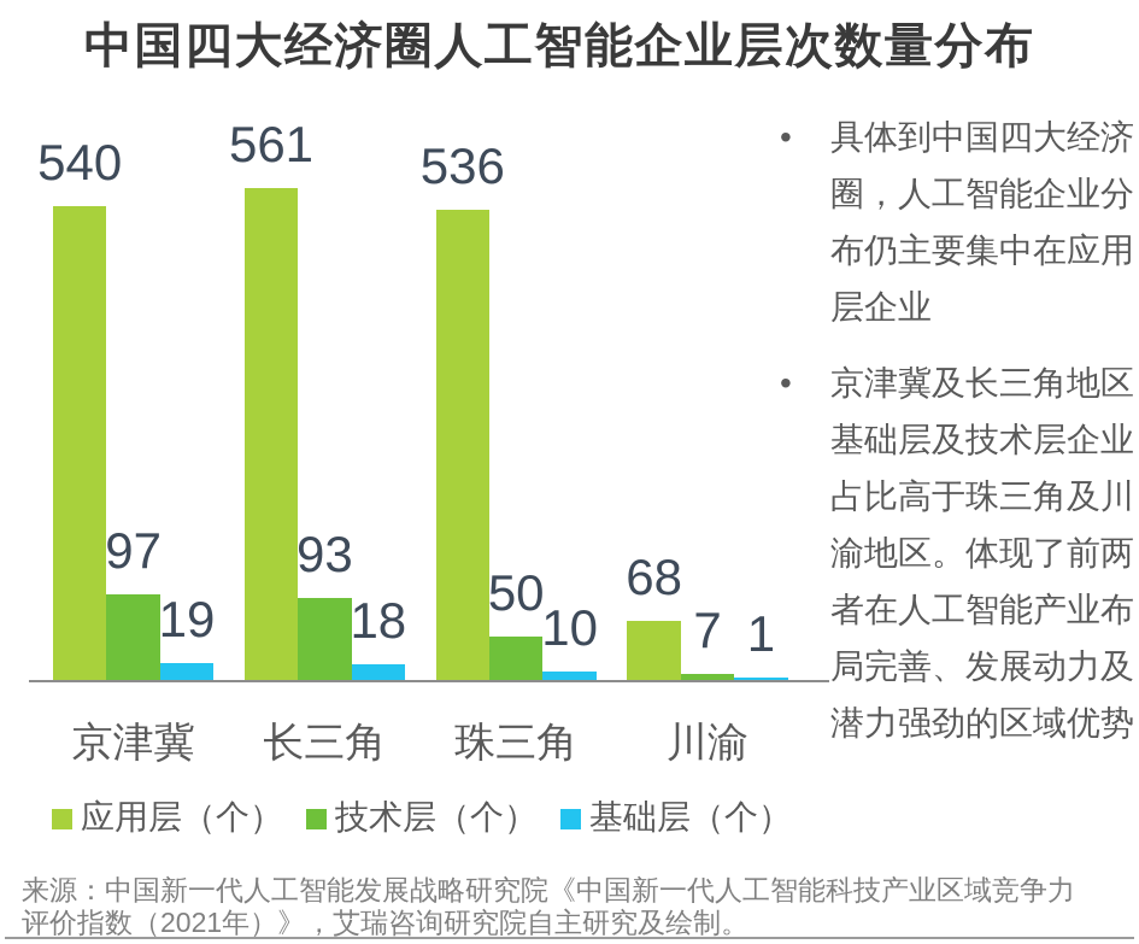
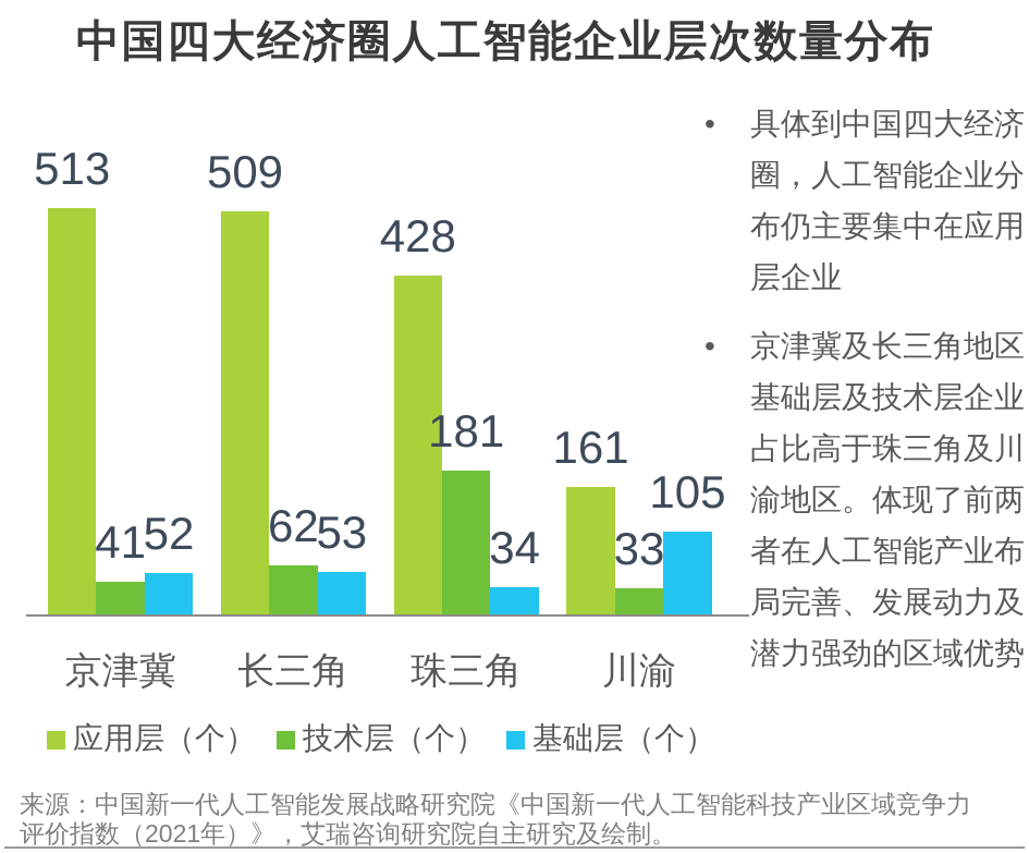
应用层（个）/京津冀: 540 -> 513
技术层（个）/京津冀: 97 -> 41
基础层（个）/京津冀: 19 -> 52
应用层（个）/长三角: 561 -> 509
技术层（个）/长三角: 93 -> 62
基础层（个）/长三角: 18 -> 53
应用层（个）/珠三角: 536 -> 428
技术层（个）/珠三角: 50 -> 181
基础层（个）/珠三角: 10 -> 34
应用层（个）/川渝: 68 -> 161
技术层（个）/川渝: 7 -> 33
基础层（个）/川渝: 1 -> 105
